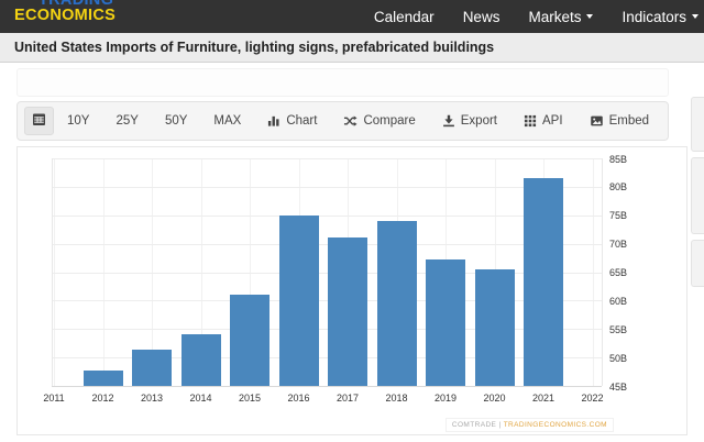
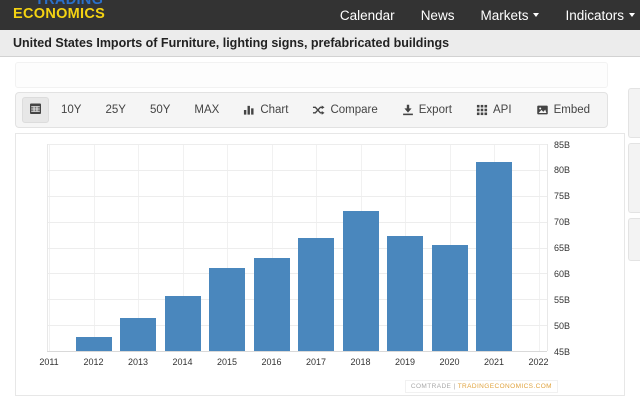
2014: 54B -> 56B
2016: 75B -> 63B
2017: 71B -> 67B
2018: 74B -> 72B
